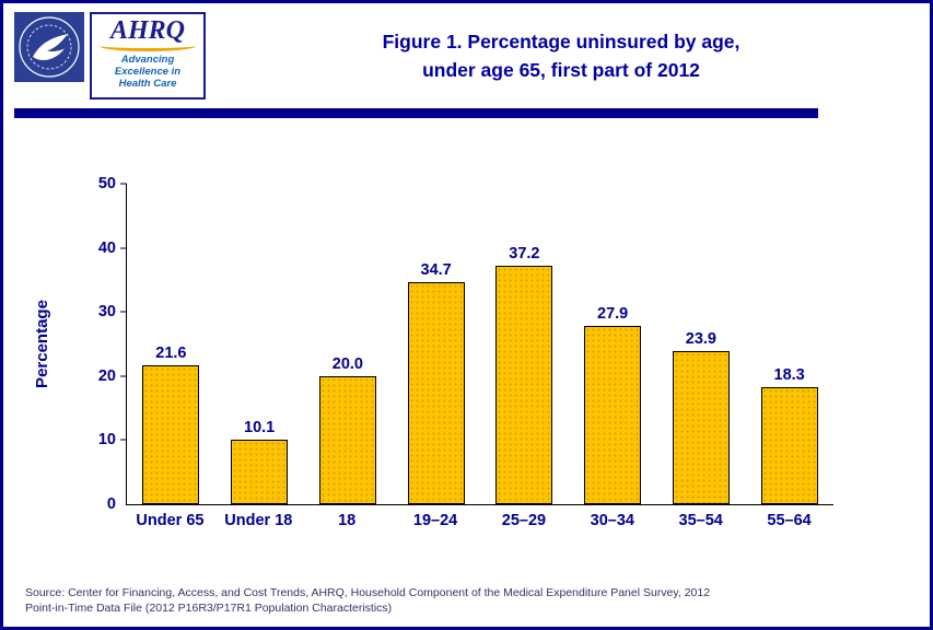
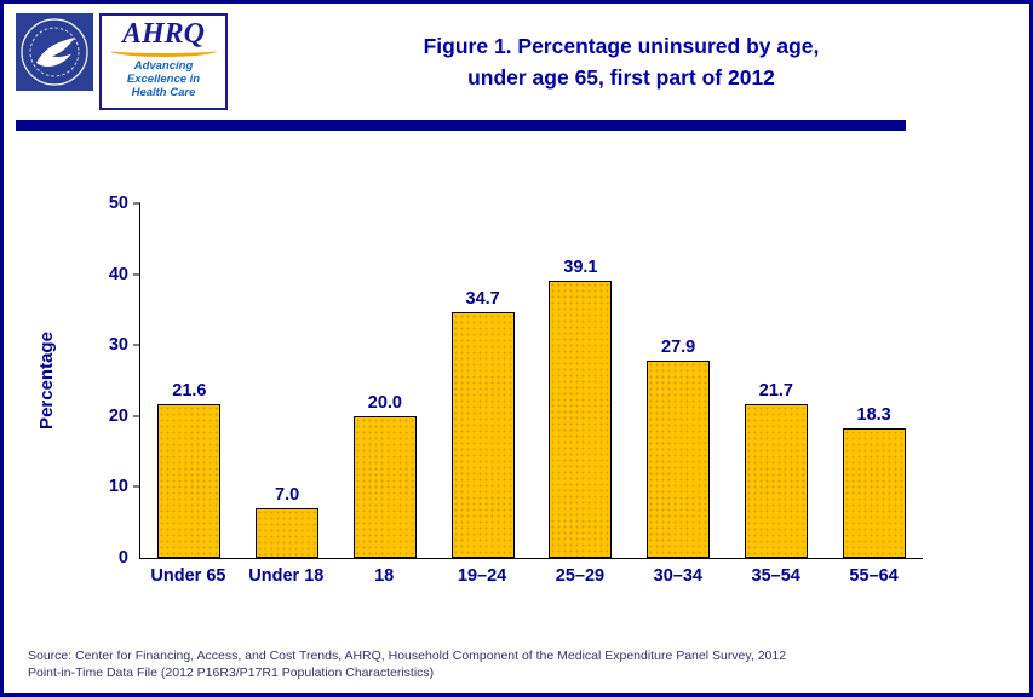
Under 18: 10.1 -> 7.0
25–29: 37.2 -> 39.1
35–54: 23.9 -> 21.7
